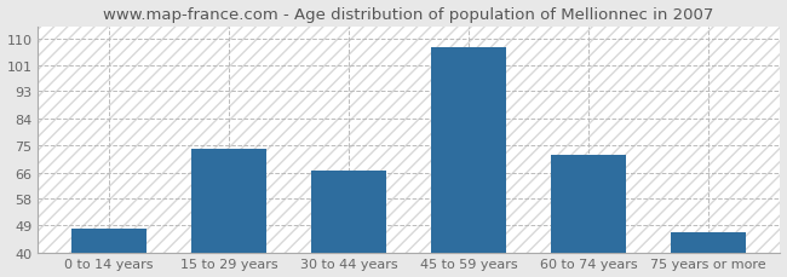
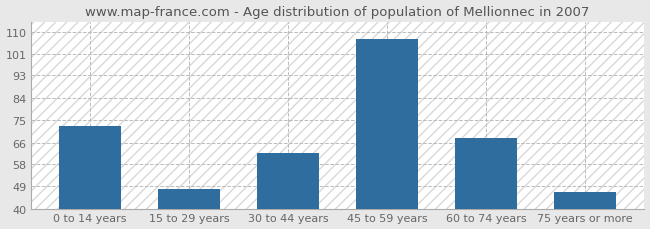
0 to 14 years: 48 -> 73
15 to 29 years: 74 -> 48
30 to 44 years: 67 -> 62
60 to 74 years: 72 -> 68
